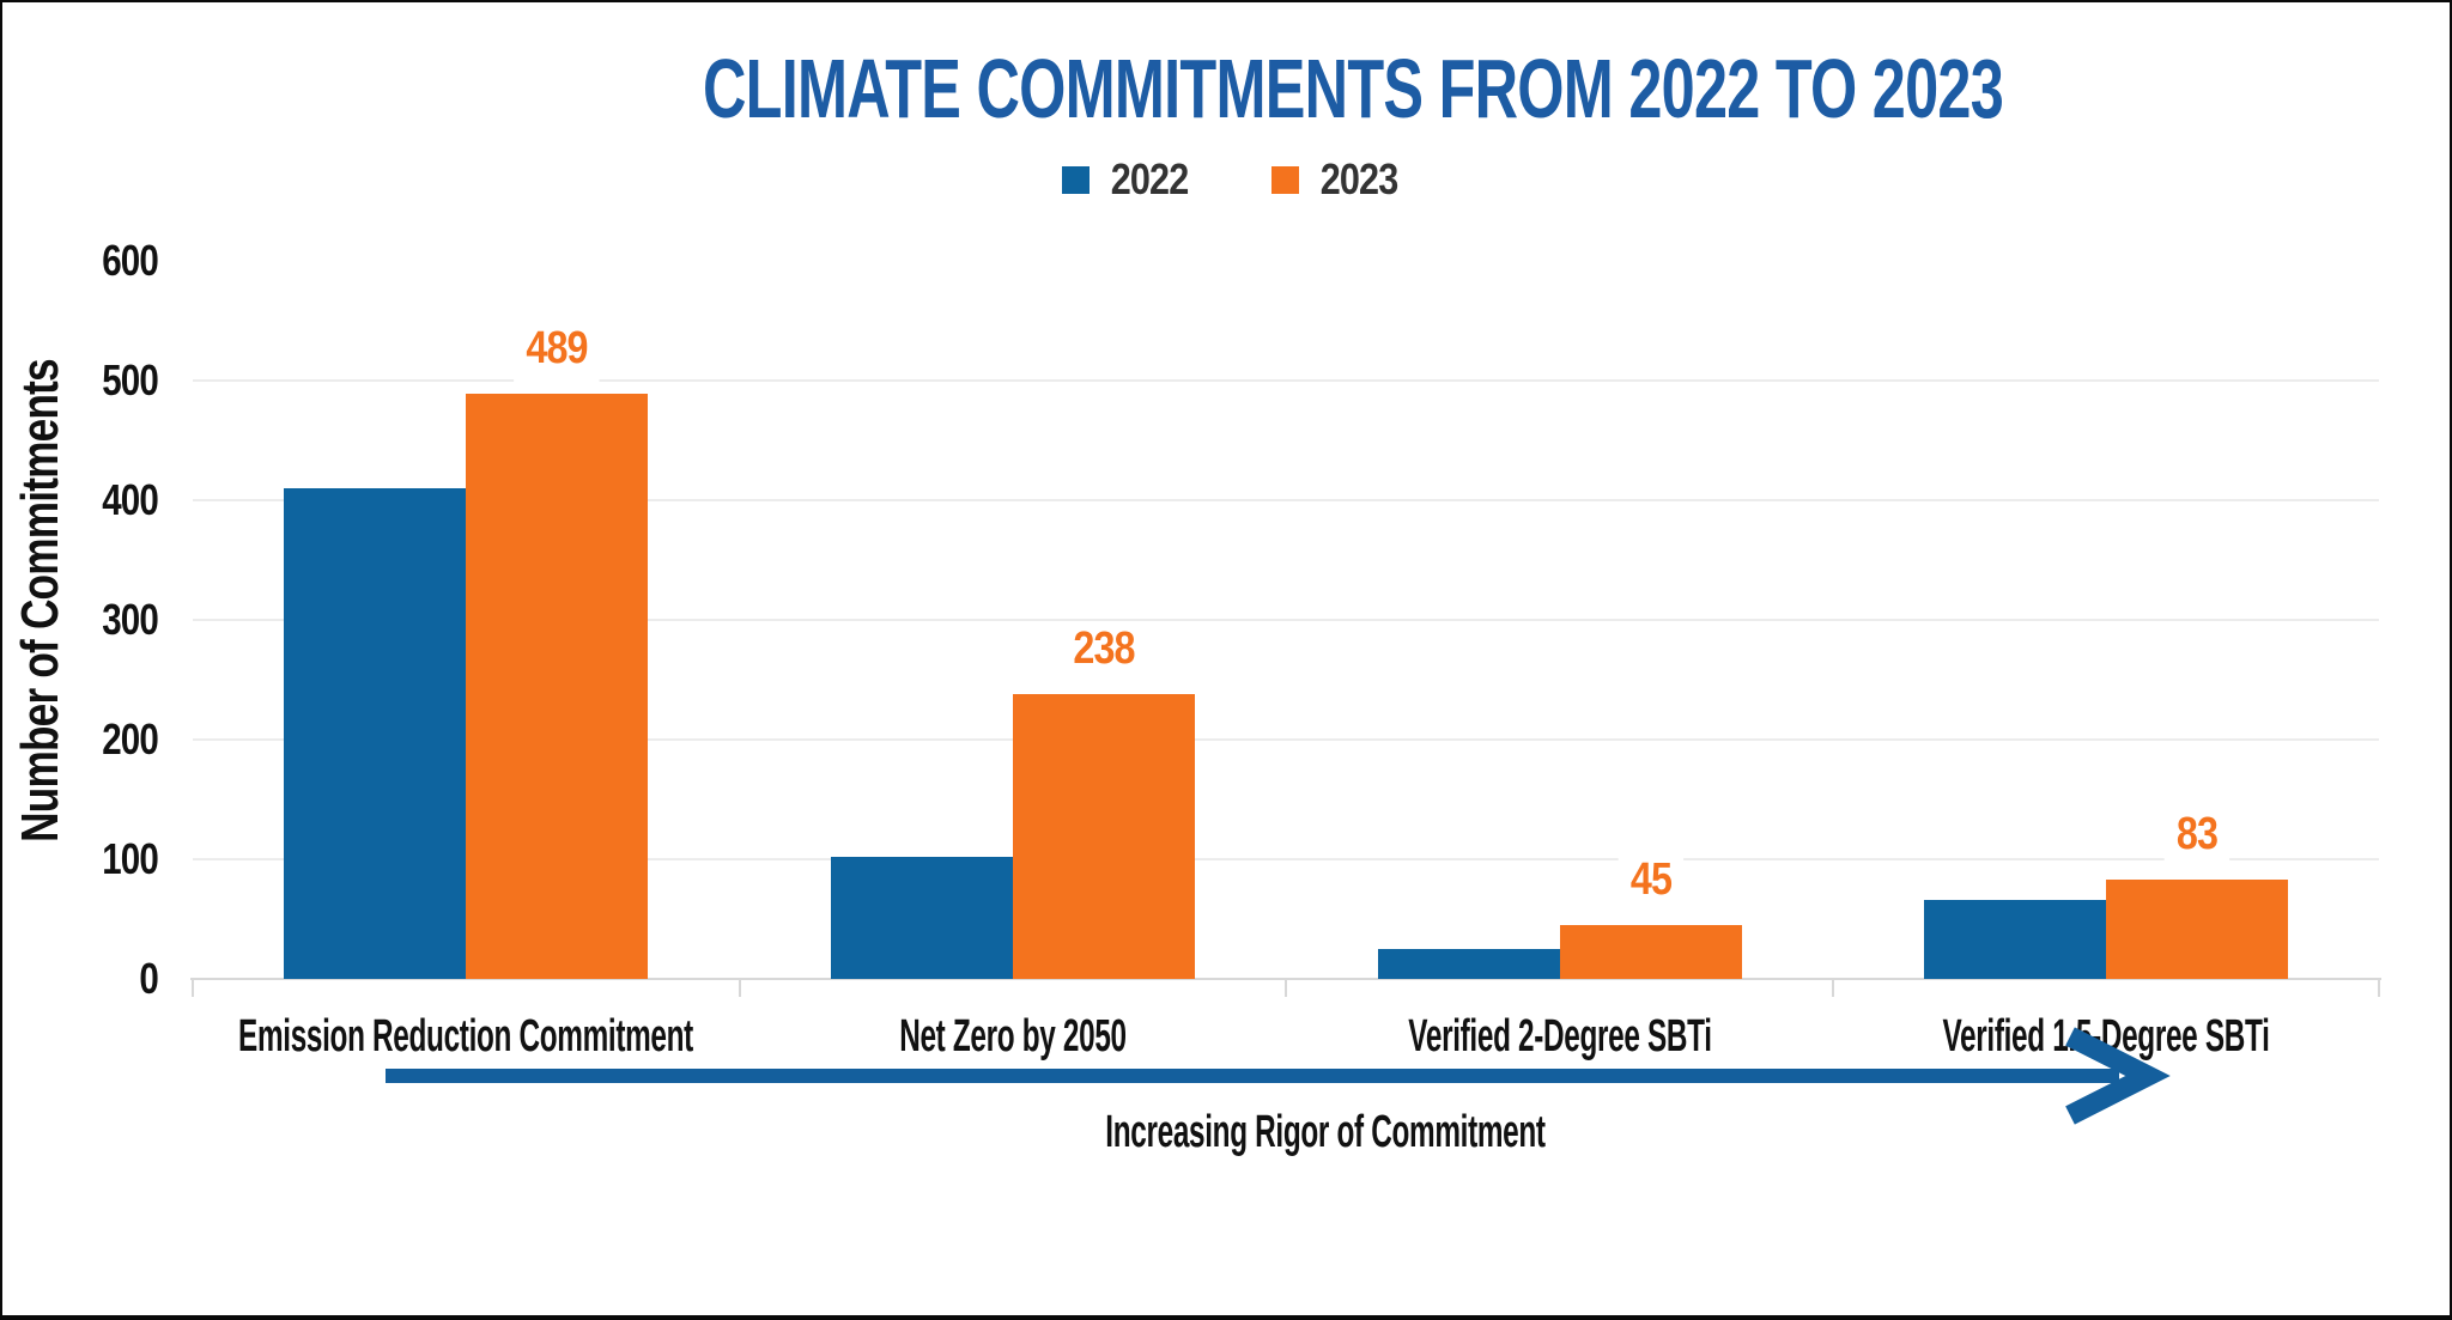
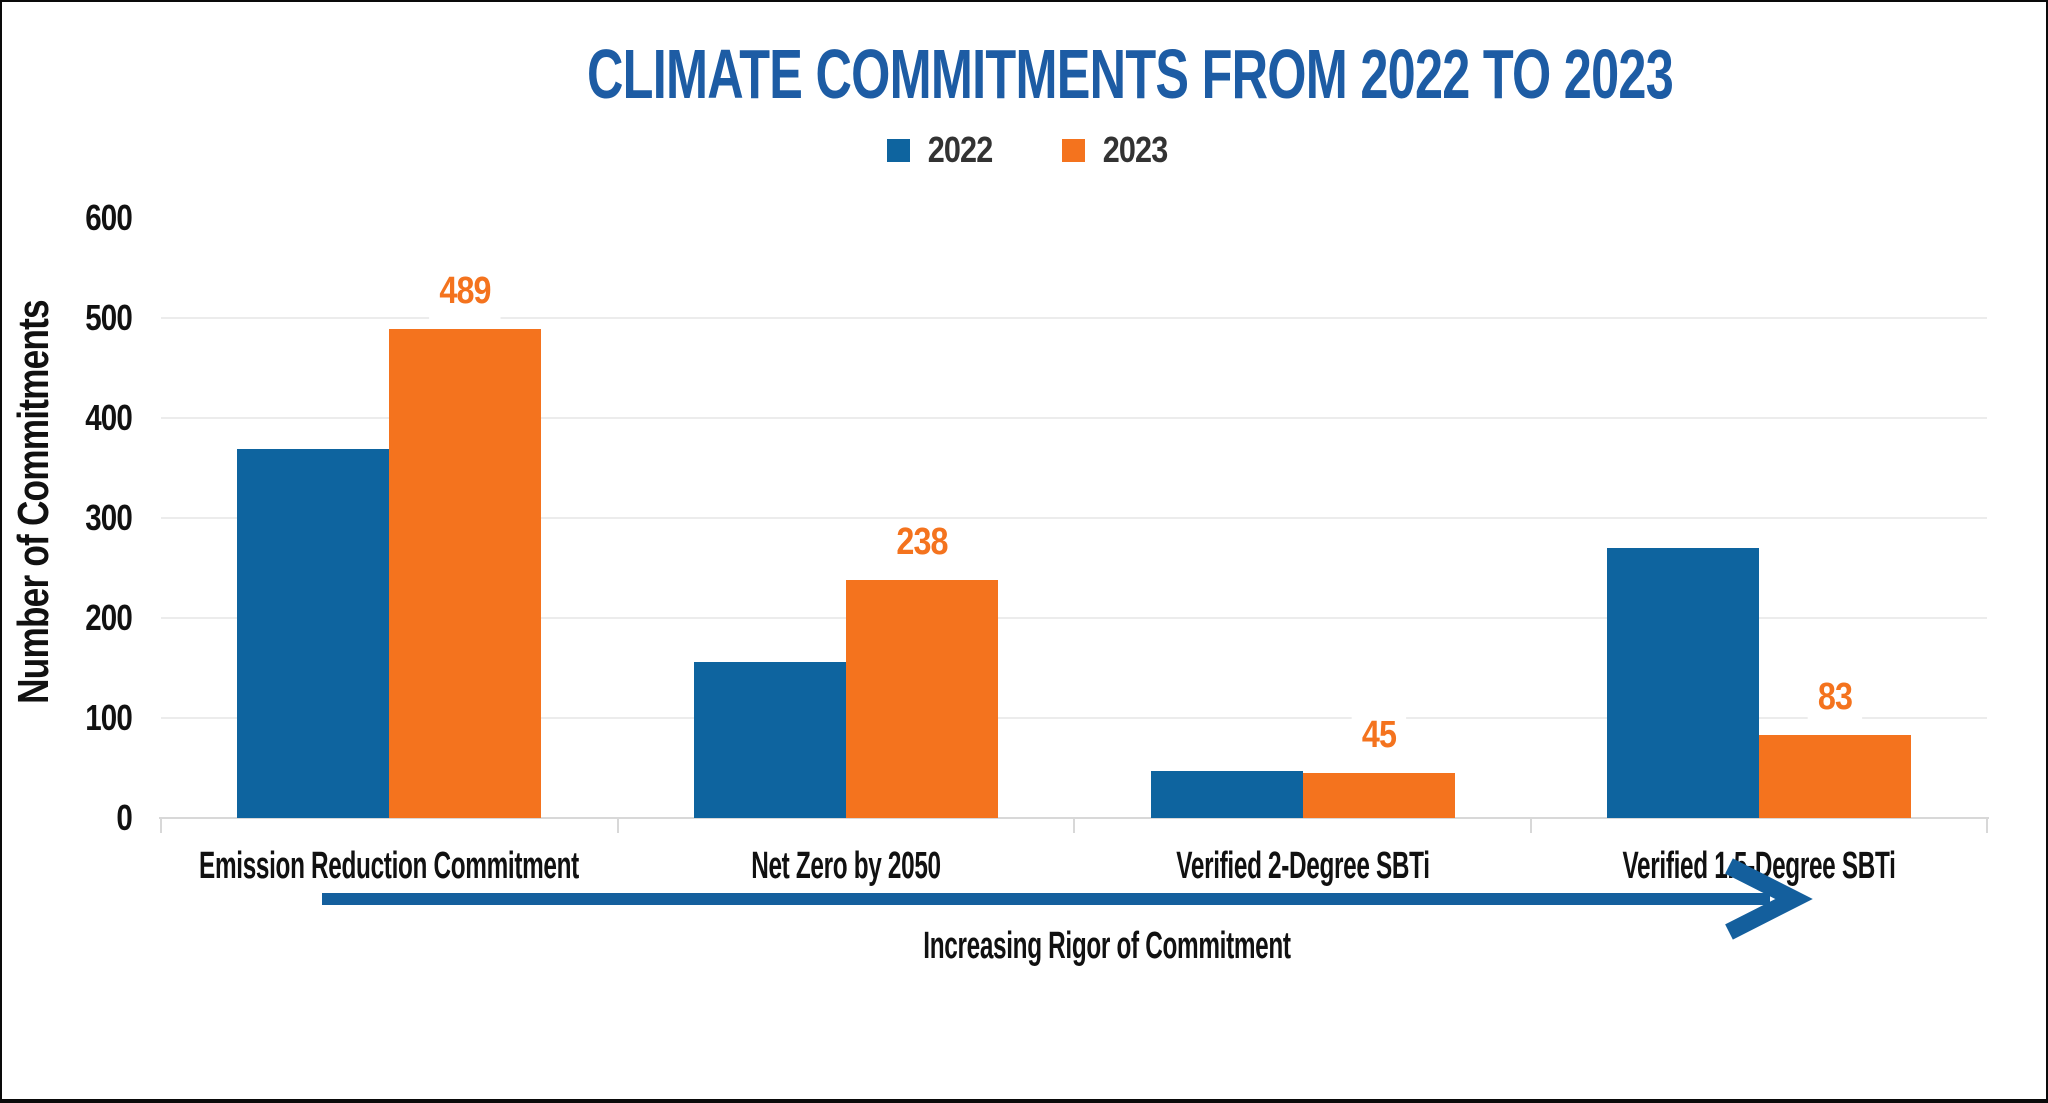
2022/Emission Reduction Commitment: 410 -> 369
2022/Net Zero by 2050: 102 -> 156
2022/Verified 2-Degree SBTi: 25 -> 47
2022/Verified 1.5-Degree SBTi: 66 -> 270
